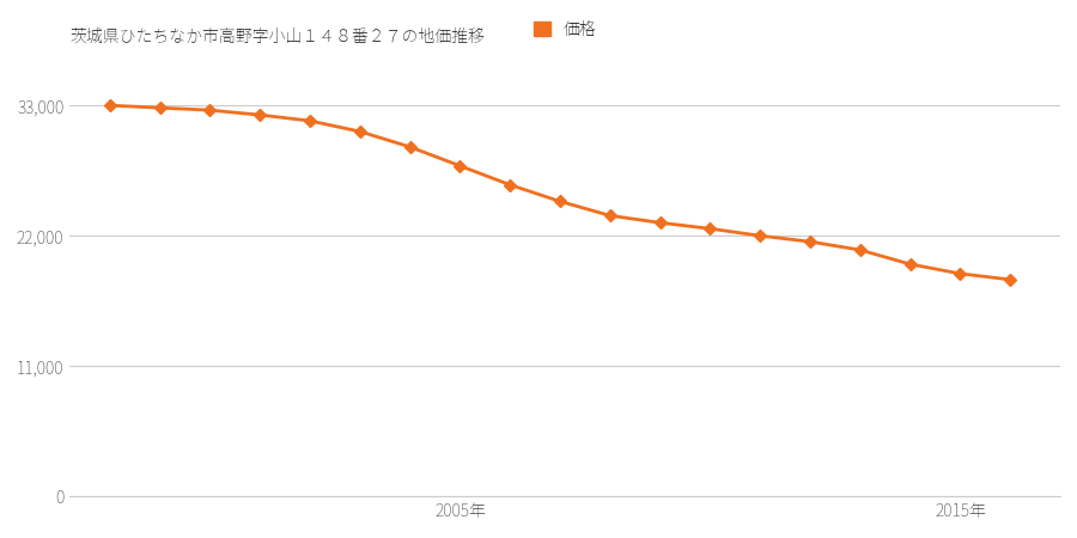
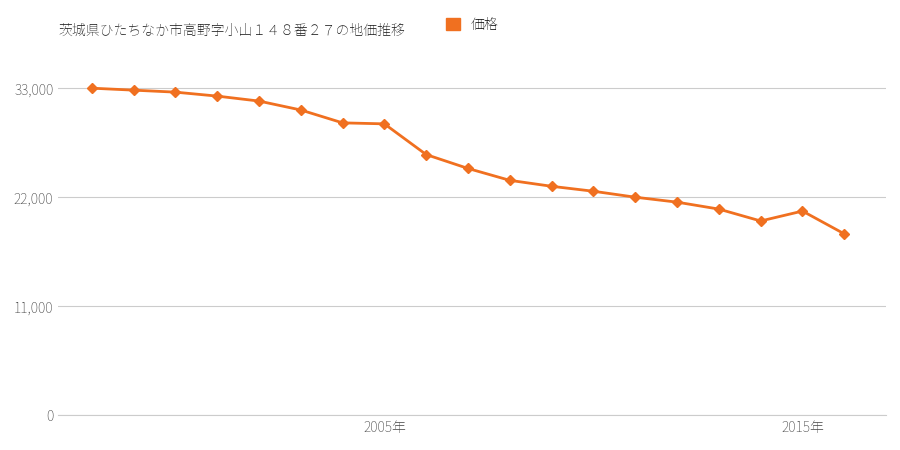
2005年: 27,900 -> 29,400
2015年: 18,800 -> 20,600
